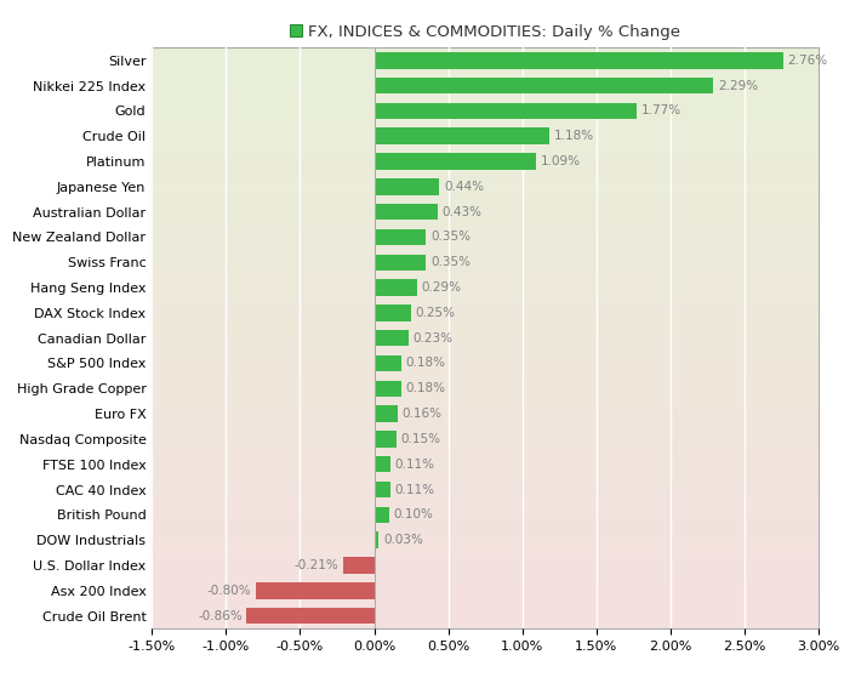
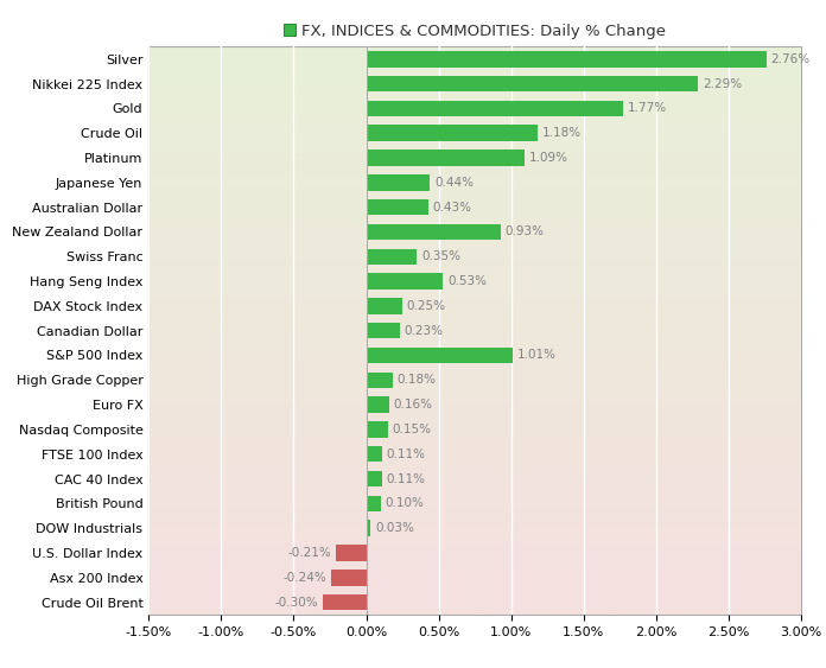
New Zealand Dollar: 0.35% -> 0.93%
Hang Seng Index: 0.29% -> 0.53%
S&P 500 Index: 0.18% -> 1.01%
Asx 200 Index: -0.80% -> -0.24%
Crude Oil Brent: -0.86% -> -0.30%
